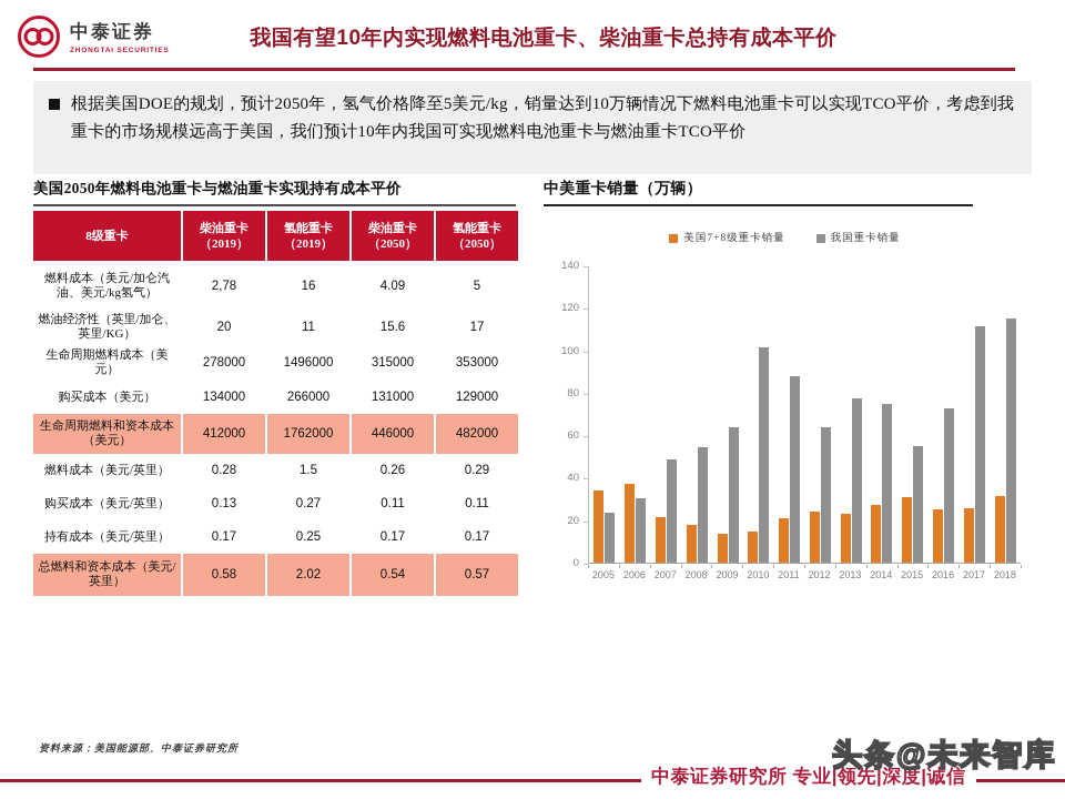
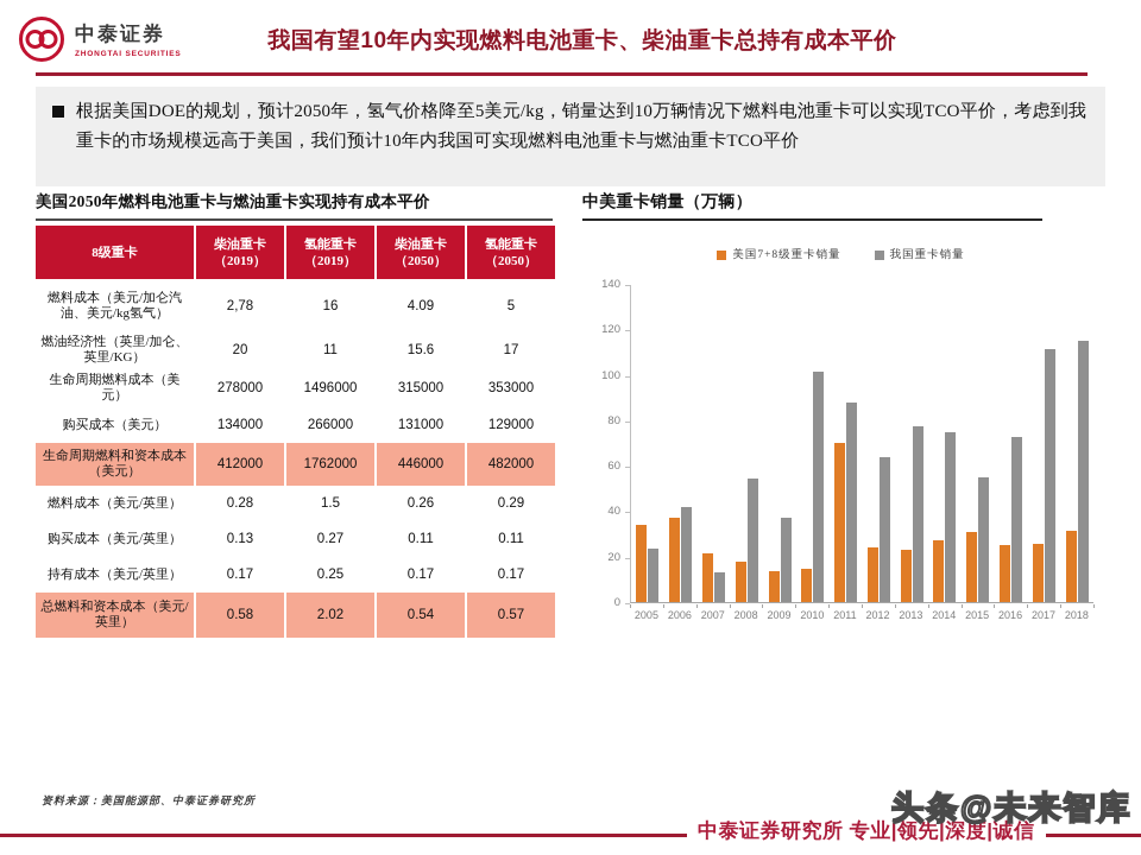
我国重卡销量/2006: 30 -> 42
我国重卡销量/2007: 48 -> 13
我国重卡销量/2009: 64 -> 37
美国7+8级重卡销量/2011: 21 -> 70
